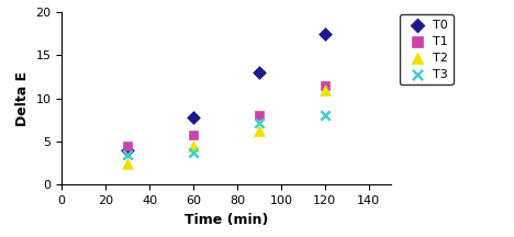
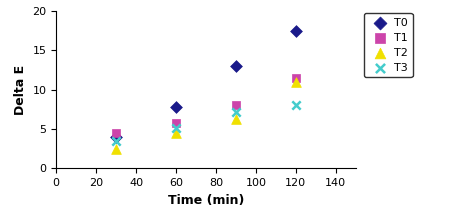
T3/60: 3.8 -> 5.1
